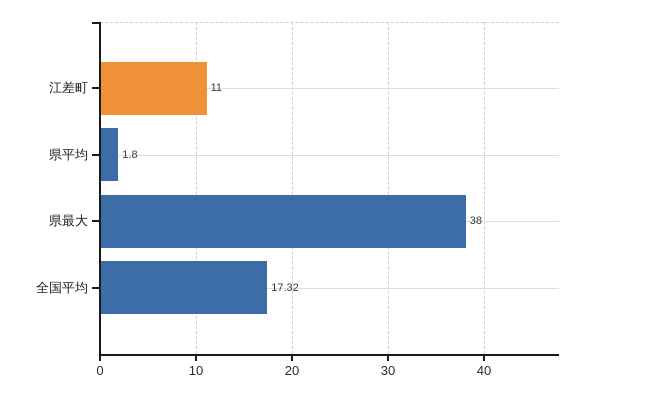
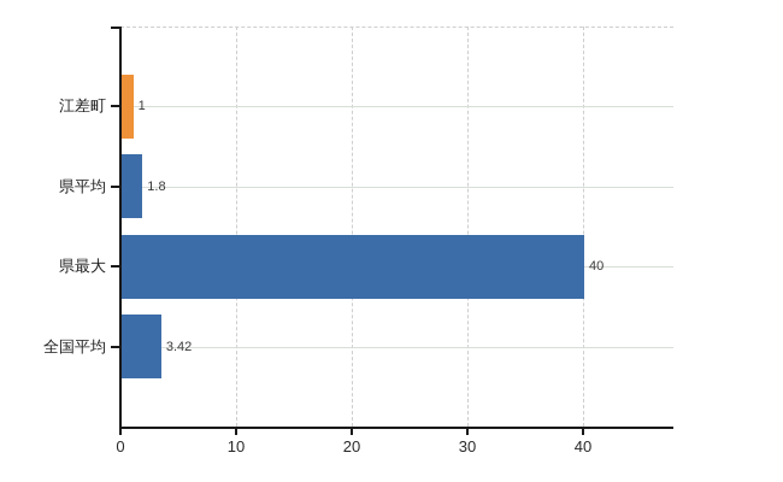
江差町: 11 -> 1
県最大: 38 -> 40
全国平均: 17.32 -> 3.42
